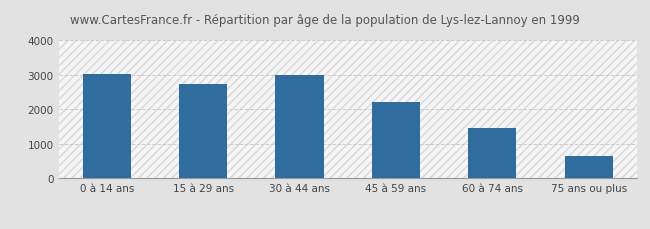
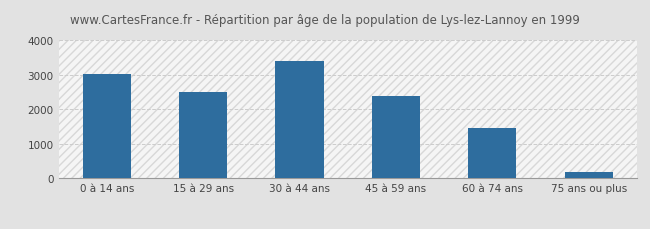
15 à 29 ans: 2750 -> 2500
30 à 44 ans: 3010 -> 3400
45 à 59 ans: 2220 -> 2400
75 ans ou plus: 650 -> 200
